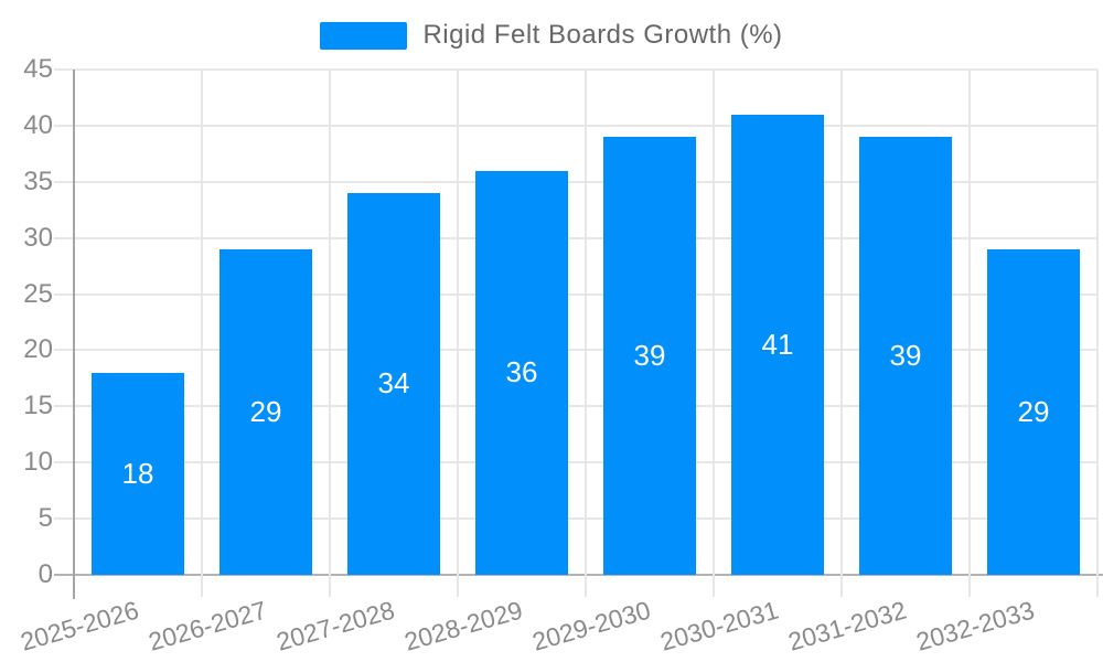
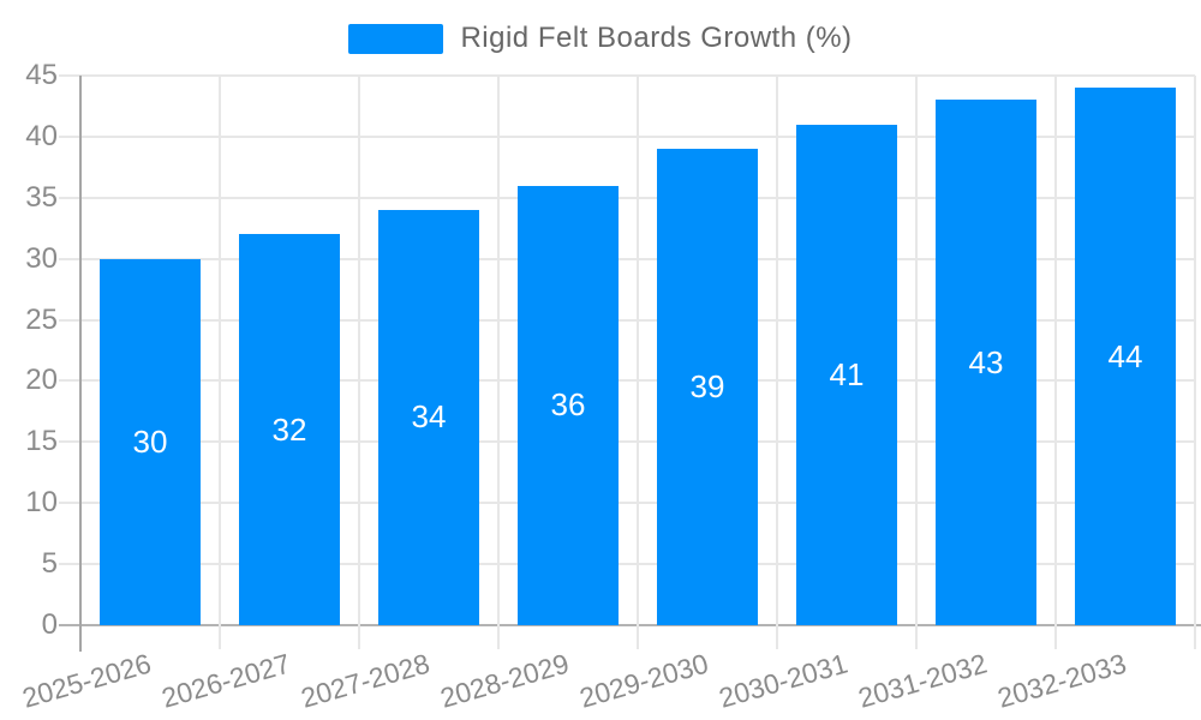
2025-2026: 18 -> 30
2026-2027: 29 -> 32
2031-2032: 39 -> 43
2032-2033: 29 -> 44
